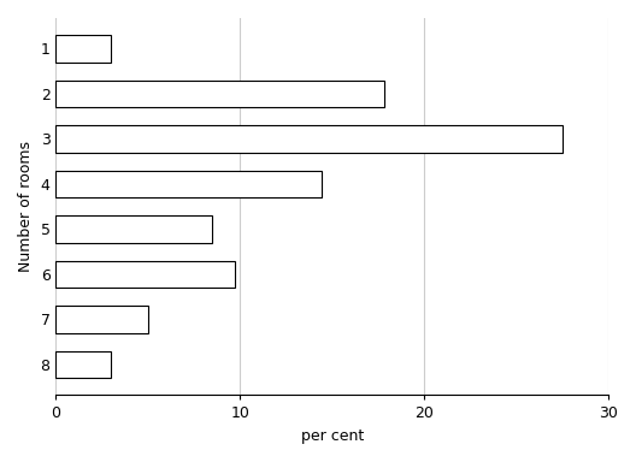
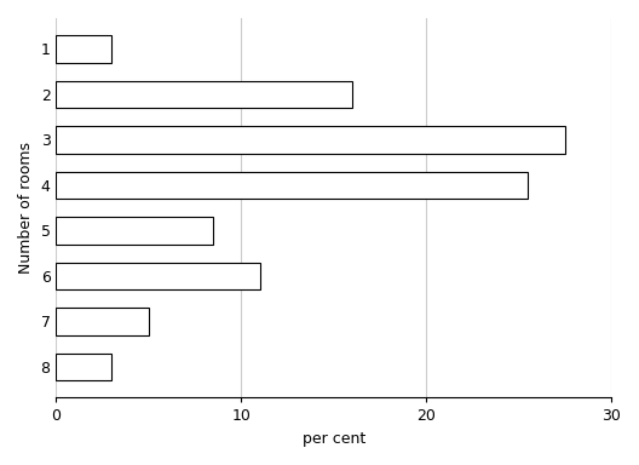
2: 17.8 -> 16.0
4: 14.4 -> 25.5
6: 9.7 -> 11.0
